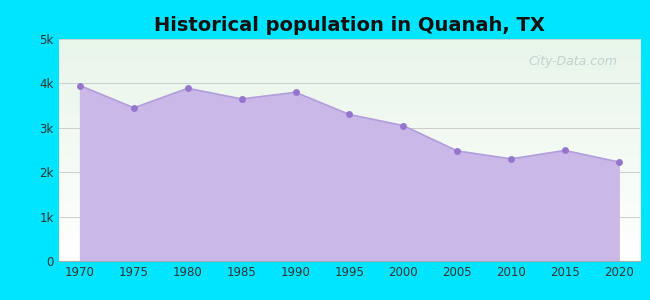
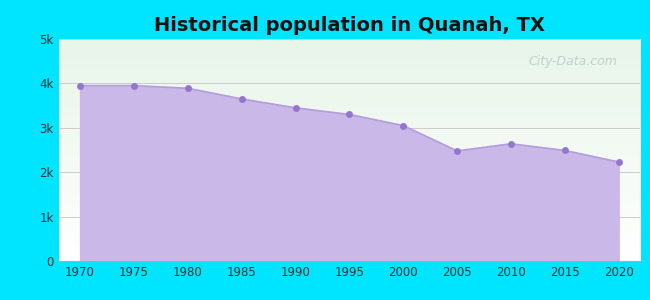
1975: 3.45k -> 3.95k
1990: 3.80k -> 3.45k
2010: 2.30k -> 2.64k
